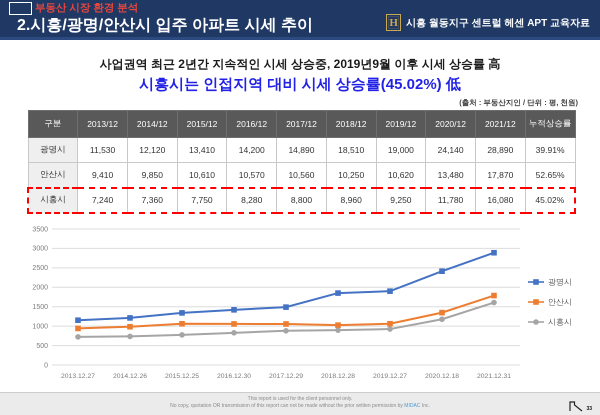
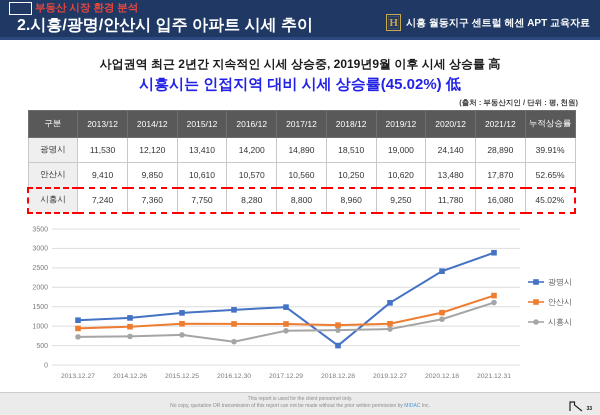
시흥시/2016.12.30: 800 -> 600
광명시/2018.12.28: 1900 -> 500
광명시/2019.12.27: 1900 -> 1600
